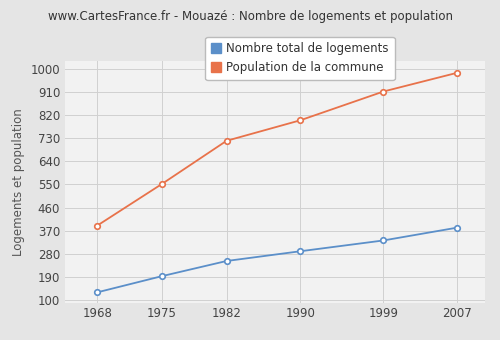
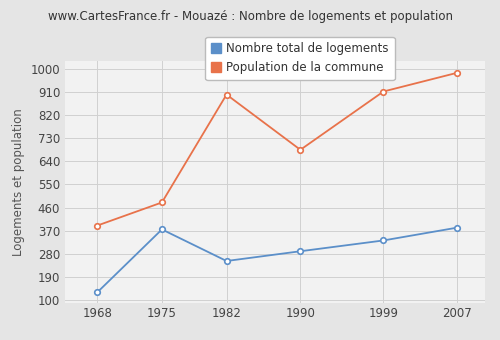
Nombre total de logements/1975: 193 -> 375
Population de la commune/1975: 552 -> 480
Population de la commune/1982: 720 -> 900
Population de la commune/1990: 800 -> 685
